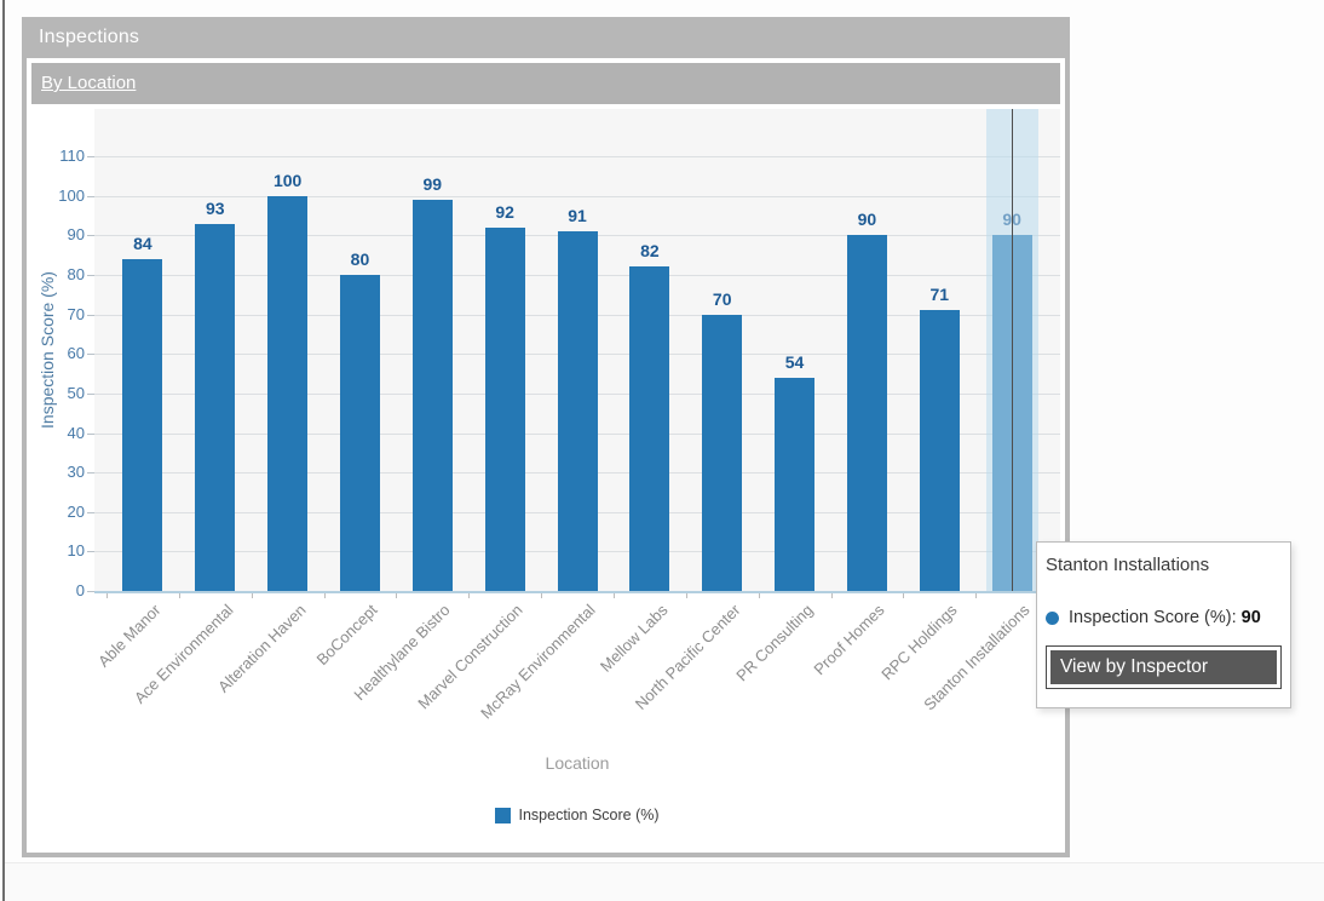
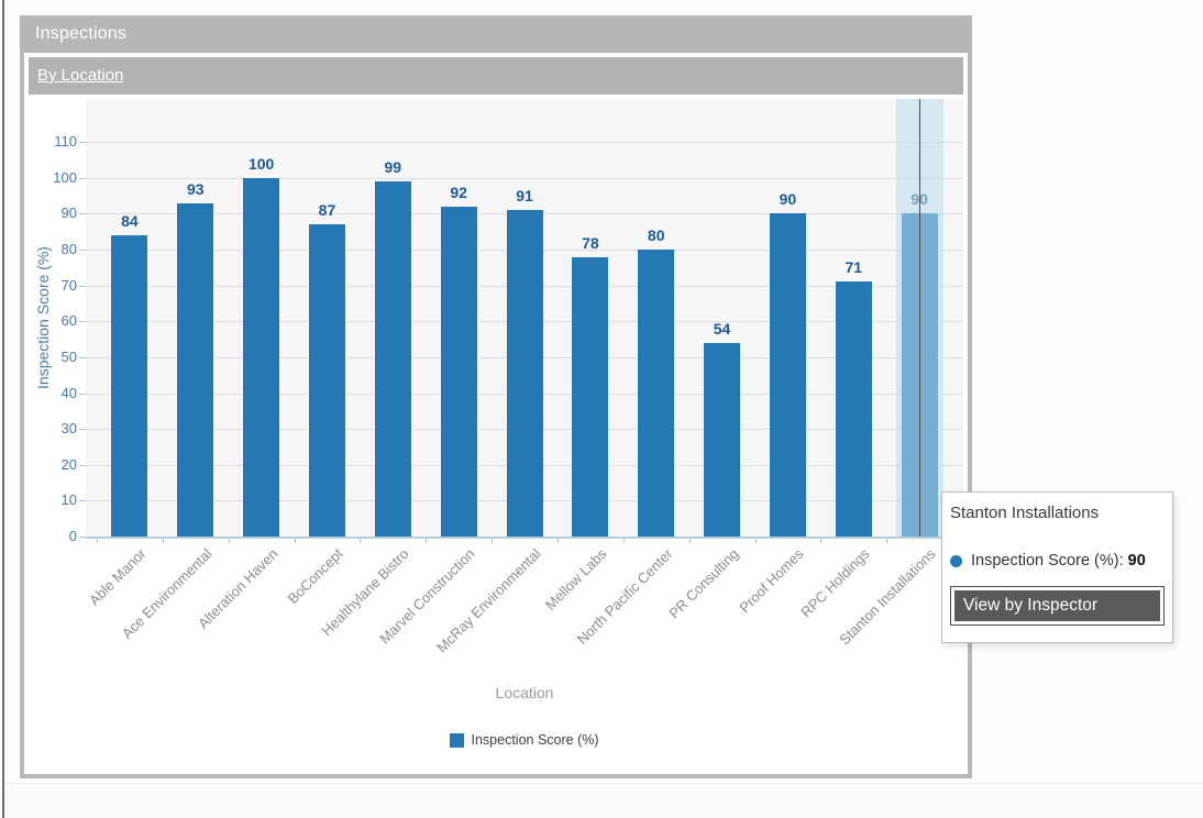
BoConcept: 80 -> 87
Mellow Labs: 82 -> 78
North Pacific Center: 70 -> 80
